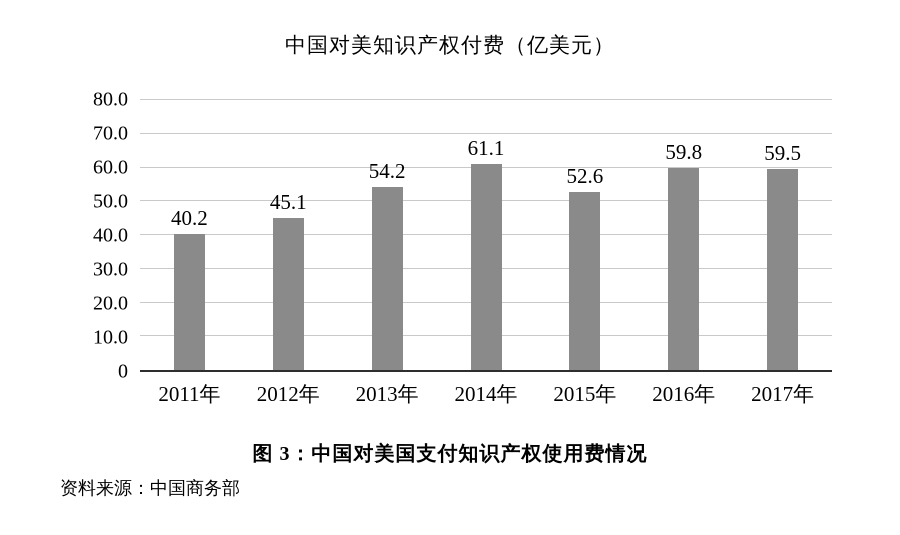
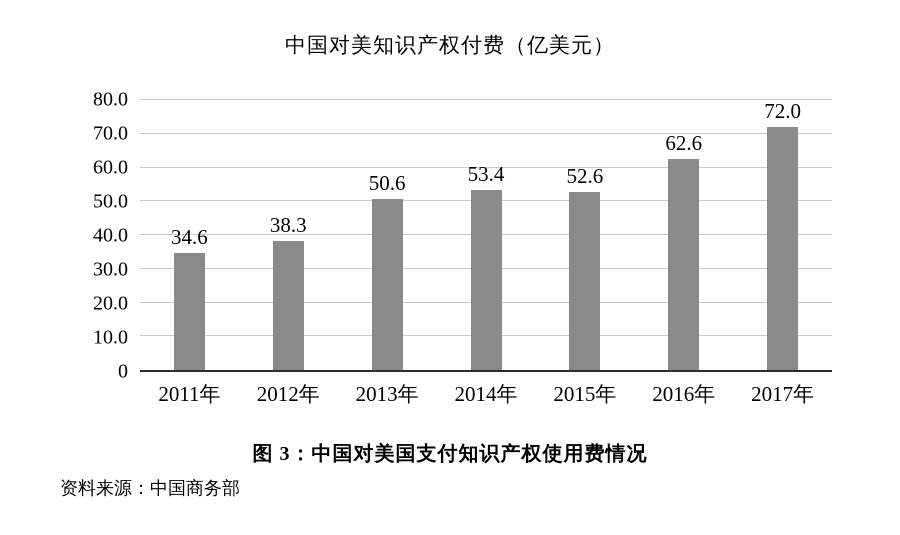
2011年: 40.2 -> 34.6
2012年: 45.1 -> 38.3
2013年: 54.2 -> 50.6
2014年: 61.1 -> 53.4
2016年: 59.8 -> 62.6
2017年: 59.5 -> 72.0
